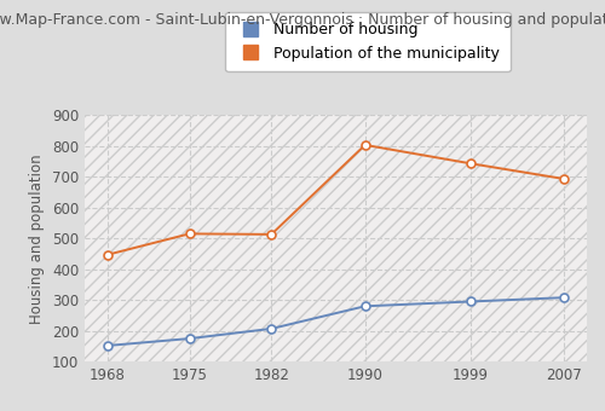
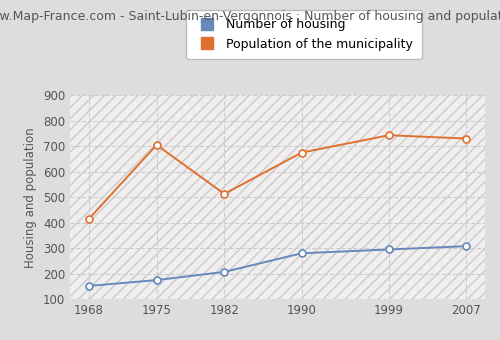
Population of the municipality/1968: 447 -> 415
Population of the municipality/1975: 515 -> 705
Population of the municipality/1990: 803 -> 675
Population of the municipality/2007: 693 -> 730
